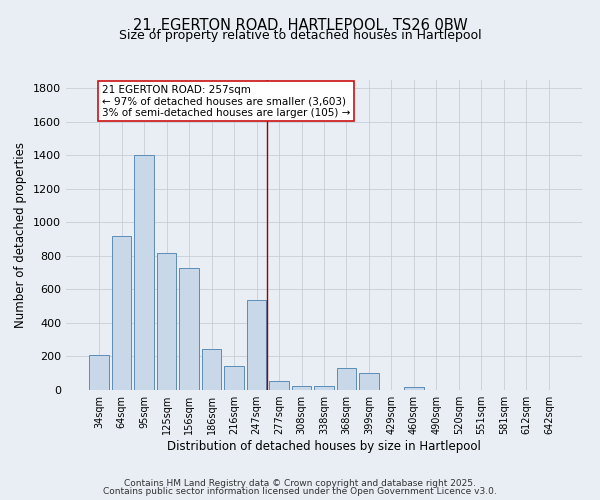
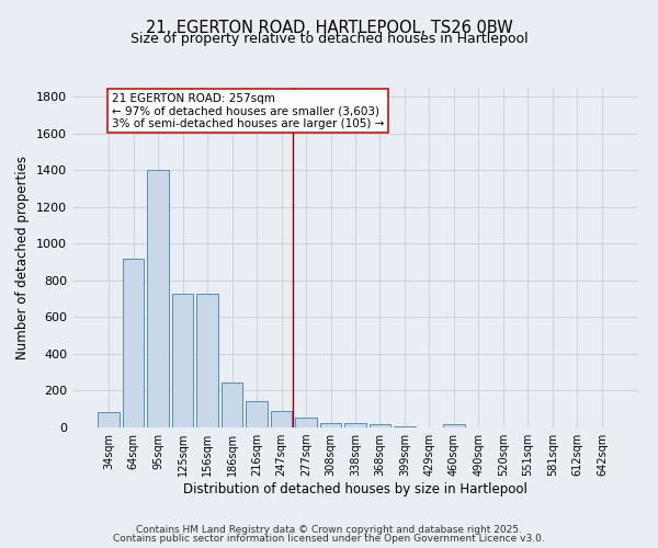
34sqm: 210 -> 80
125sqm: 820 -> 730
247sqm: 540 -> 90
368sqm: 130 -> 20
399sqm: 100 -> 0
